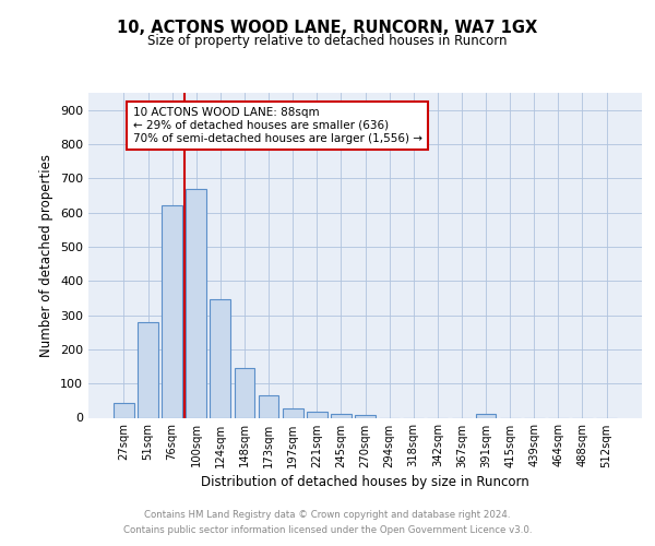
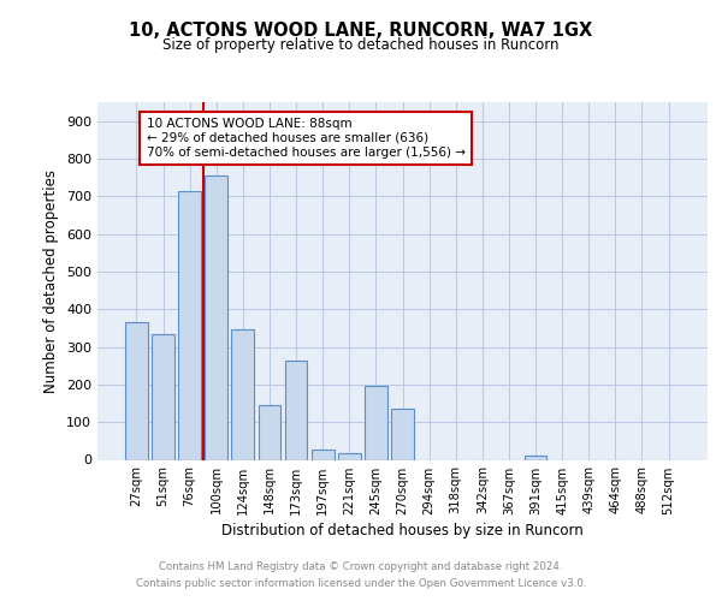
27sqm: 42 -> 365
51sqm: 280 -> 335
76sqm: 622 -> 715
100sqm: 668 -> 755
173sqm: 65 -> 265
245sqm: 12 -> 195
270sqm: 8 -> 135
